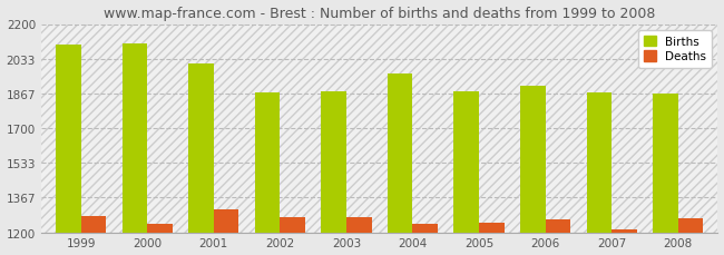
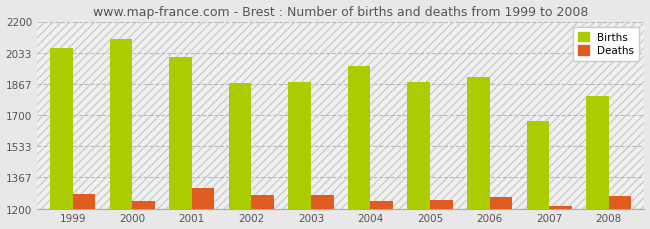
Births/1999: 2100 -> 2060
Births/2007: 1870 -> 1670
Births/2008: 1860 -> 1800
